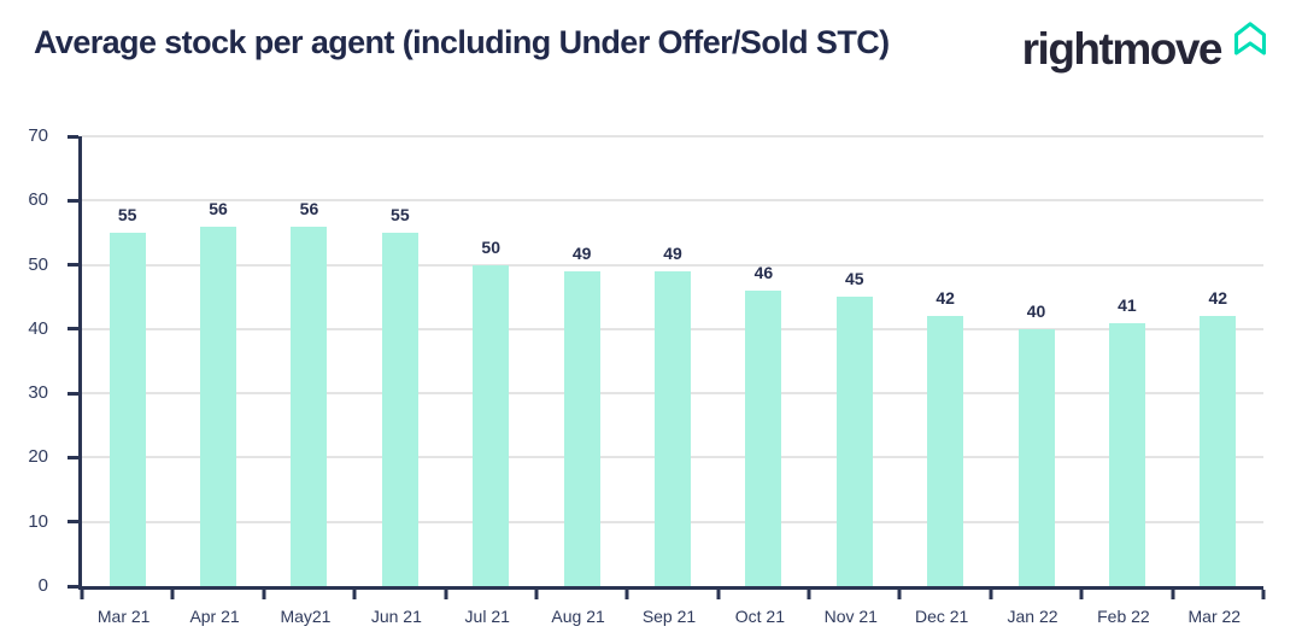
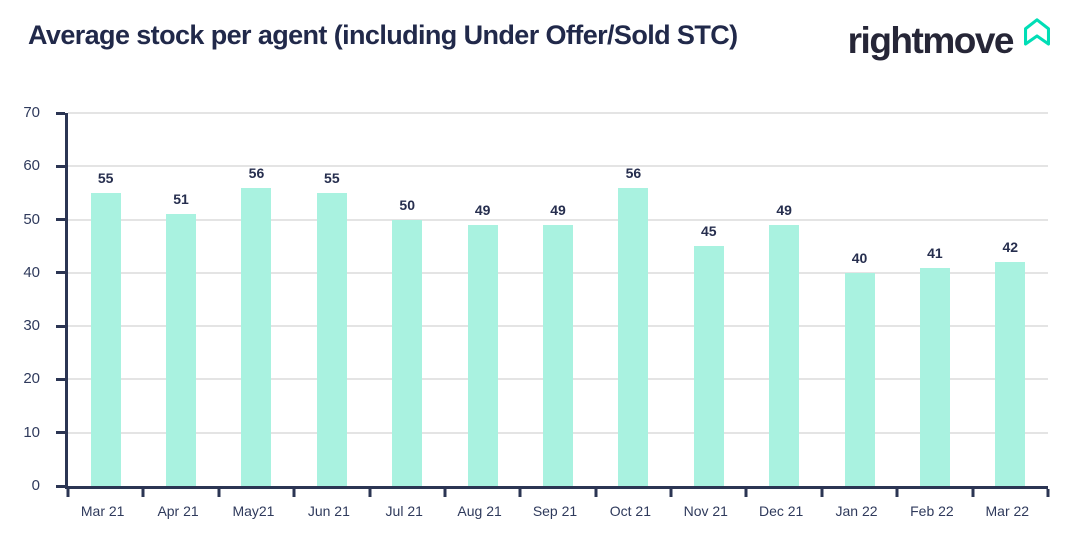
Apr 21: 56 -> 51
Oct 21: 46 -> 56
Dec 21: 42 -> 49
